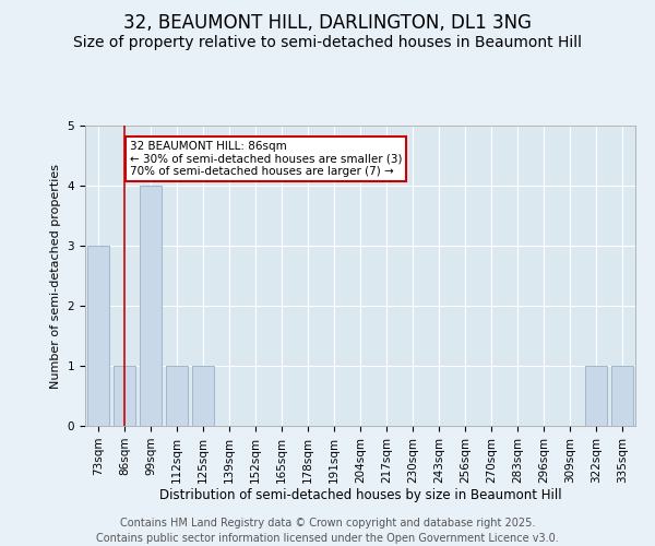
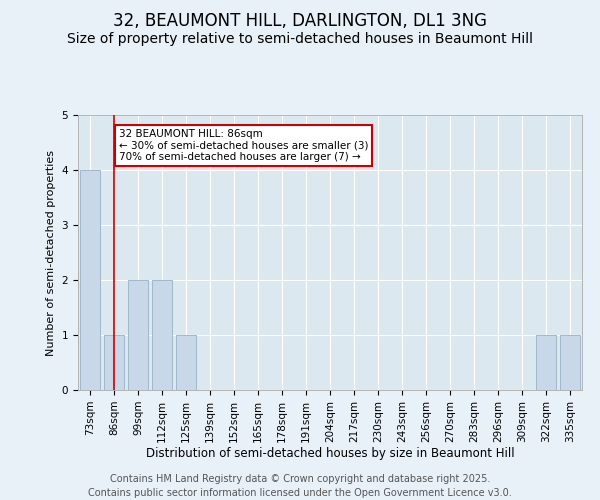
73sqm: 3 -> 4
99sqm: 4 -> 2
112sqm: 1 -> 2
